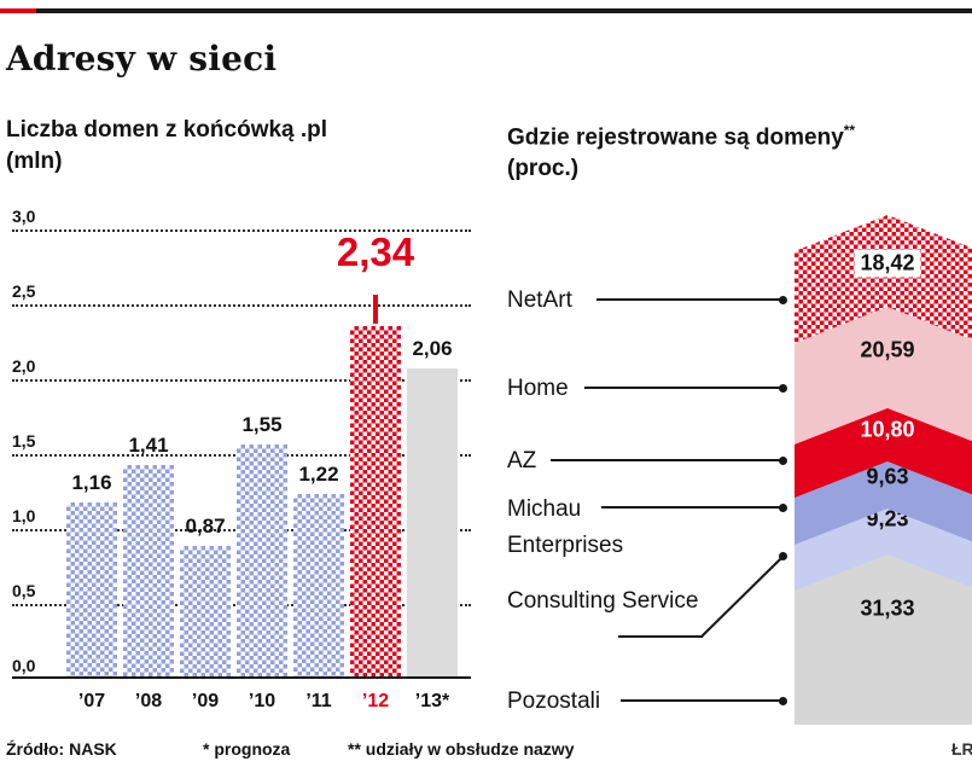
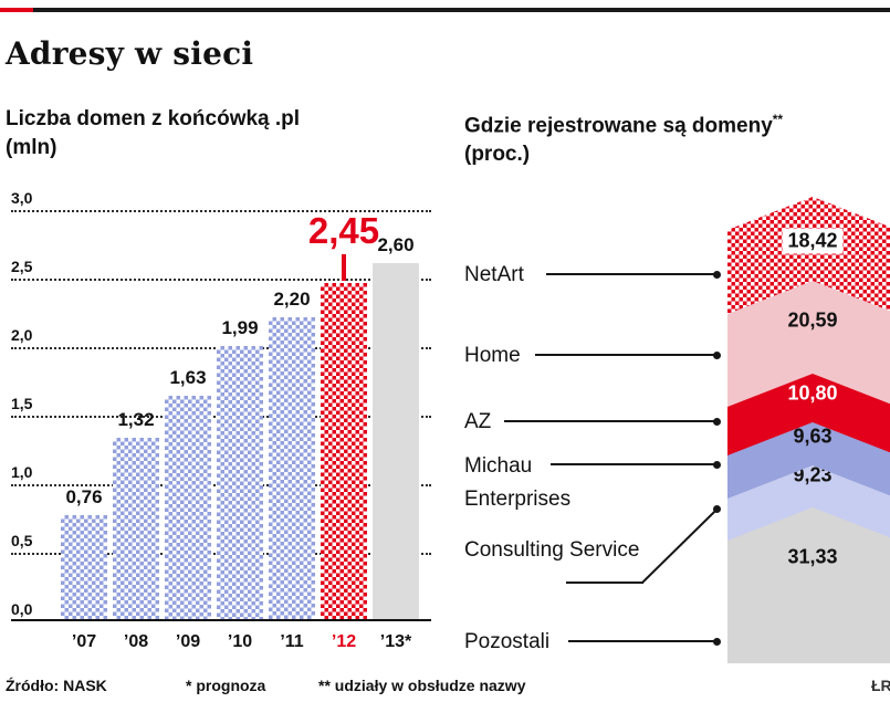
Liczba domen z końcówką .pl (mln)/’07: 1,16 -> 0,76
Liczba domen z końcówką .pl (mln)/’08: 1,41 -> 1,32
Liczba domen z końcówką .pl (mln)/’09: 0,87 -> 1,63
Liczba domen z końcówką .pl (mln)/’10: 1,55 -> 1,99
Liczba domen z końcówką .pl (mln)/’11: 1,22 -> 2,20
Liczba domen z końcówką .pl (mln)/’12: 2,34 -> 2,45
Liczba domen z końcówką .pl (mln)/’13*: 2,06 -> 2,60
